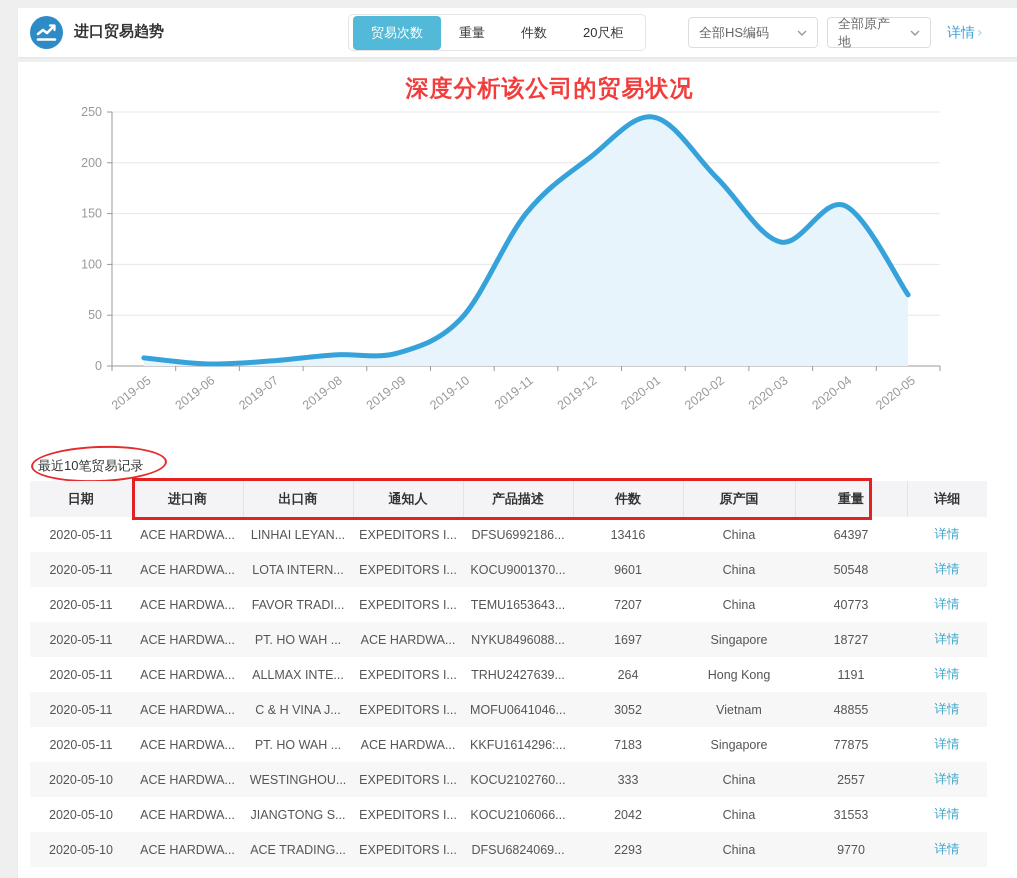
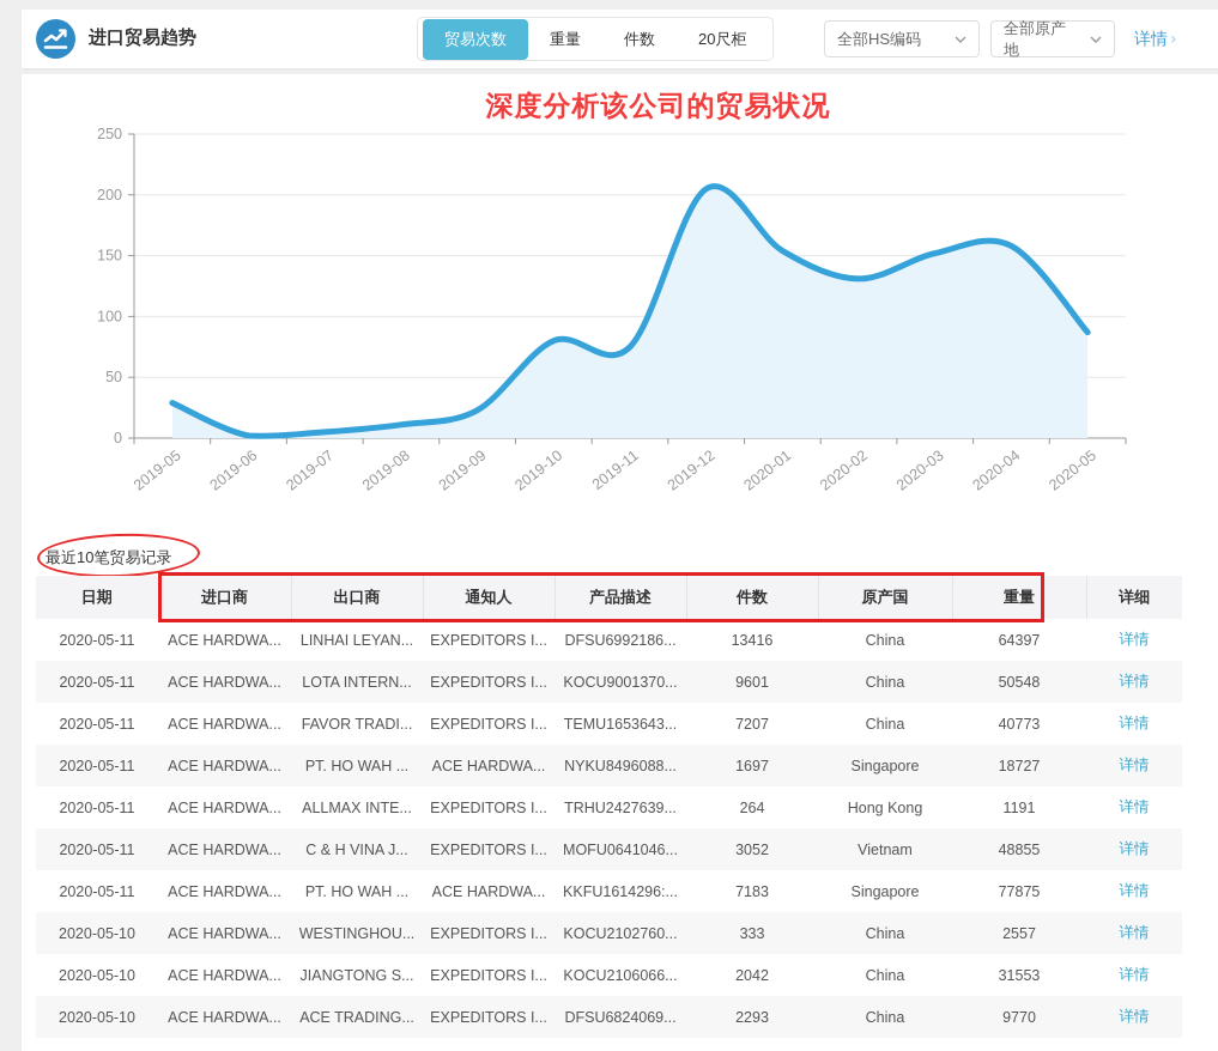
2019-05: 8 -> 29
2019-09: 13 -> 23
2019-10: 48 -> 80
2019-11: 150 -> 75
2020-01: 245 -> 154
2020-02: 185 -> 131
2020-03: 122 -> 152
2020-05: 70 -> 87
